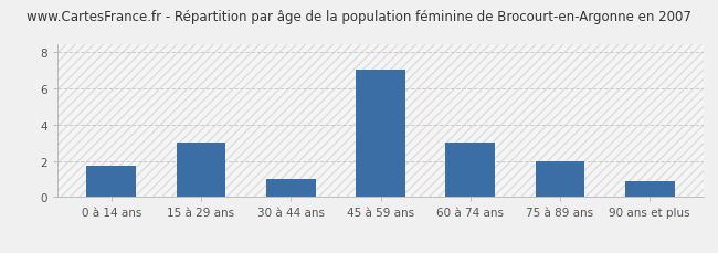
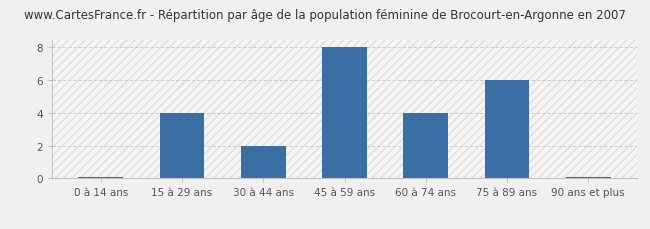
0 à 14 ans: 1.7 -> 0.1
15 à 29 ans: 3.0 -> 4.0
30 à 44 ans: 1.0 -> 2.0
45 à 59 ans: 7.0 -> 8.0
60 à 74 ans: 3.0 -> 4.0
75 à 89 ans: 2.0 -> 6.0
90 ans et plus: 0.9 -> 0.1
